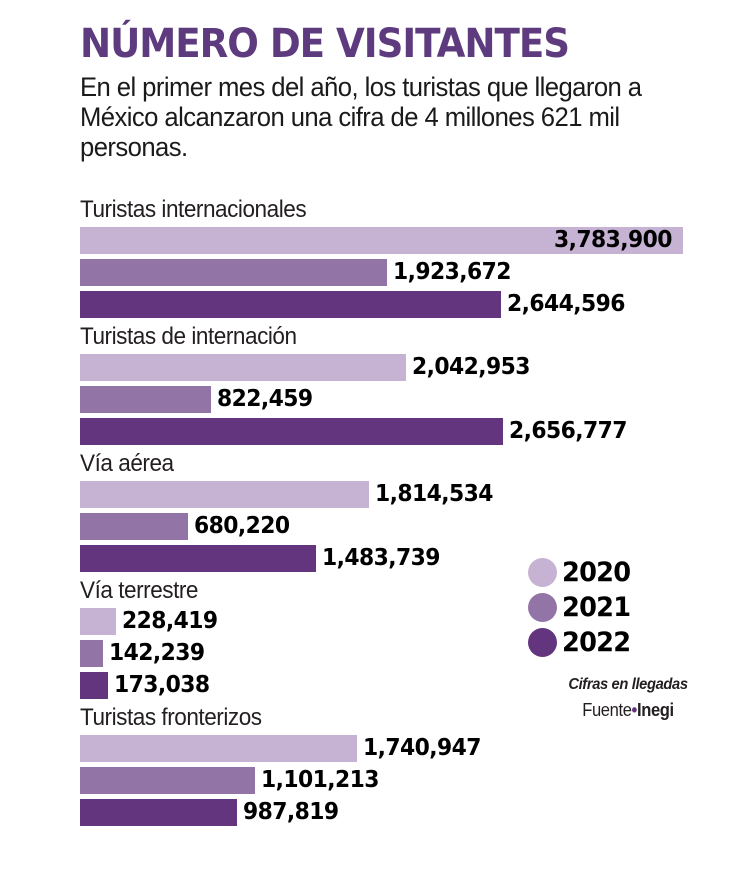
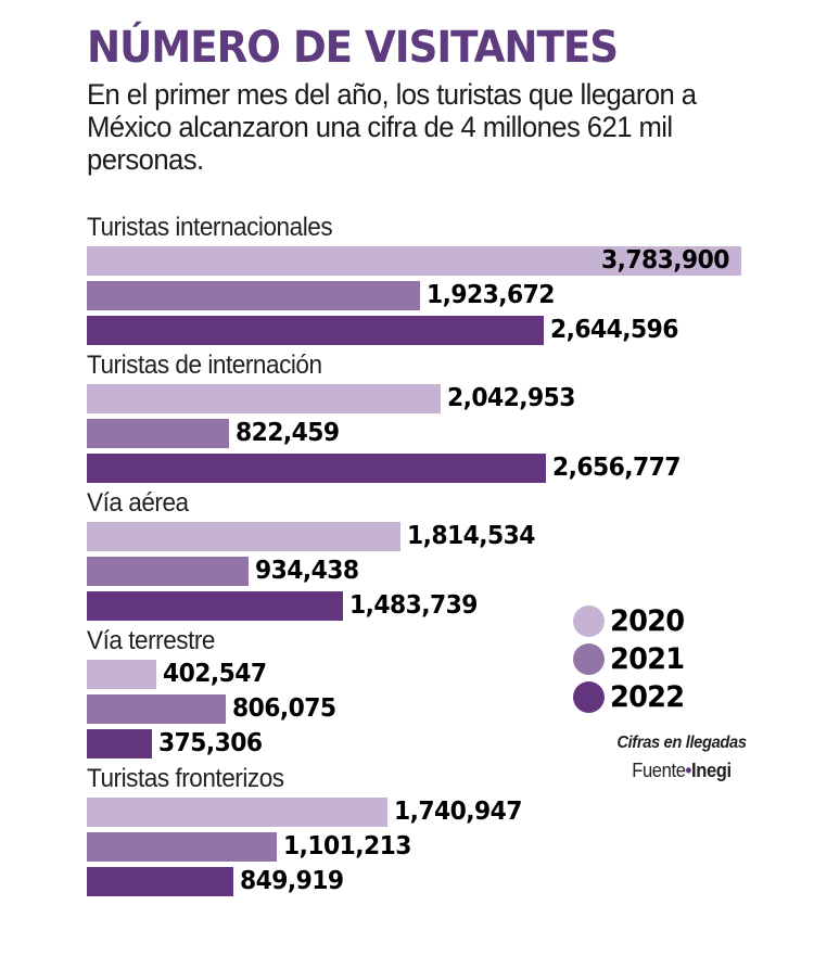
2021/Vía aérea: 680,220 -> 934,438
2020/Vía terrestre: 228,419 -> 402,547
2021/Vía terrestre: 142,239 -> 806,075
2022/Vía terrestre: 173,038 -> 375,306
2022/Turistas fronterizos: 987,819 -> 849,919
